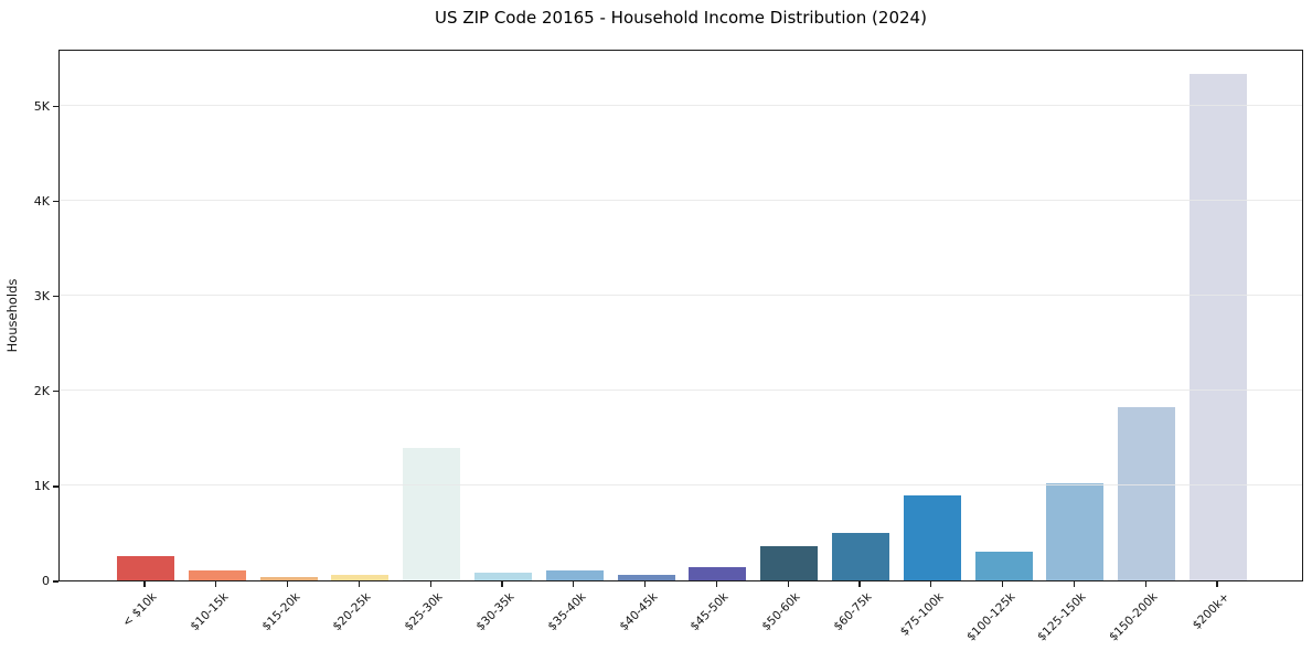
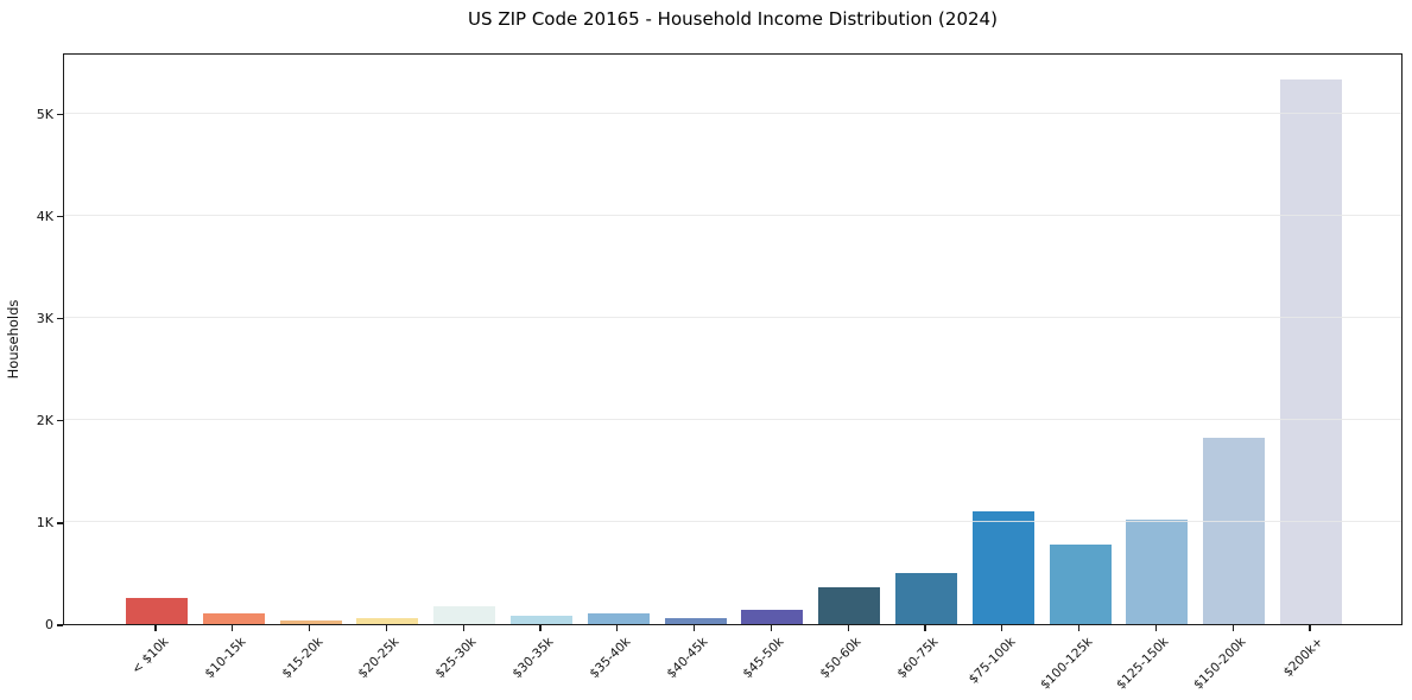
$25-30k: 1.4K -> 0.2K
$75-100k: 0.9K -> 1.1K
$100-125k: 0.3K -> 0.8K
